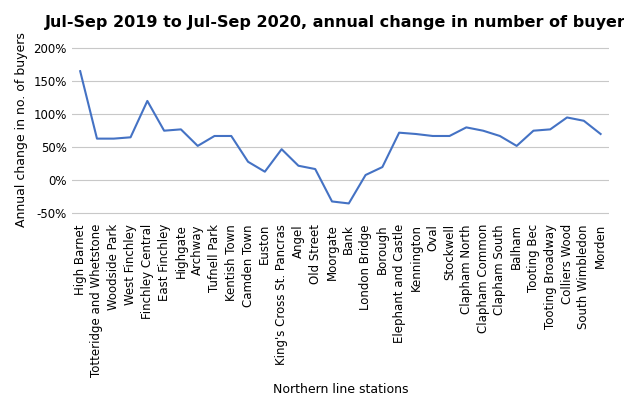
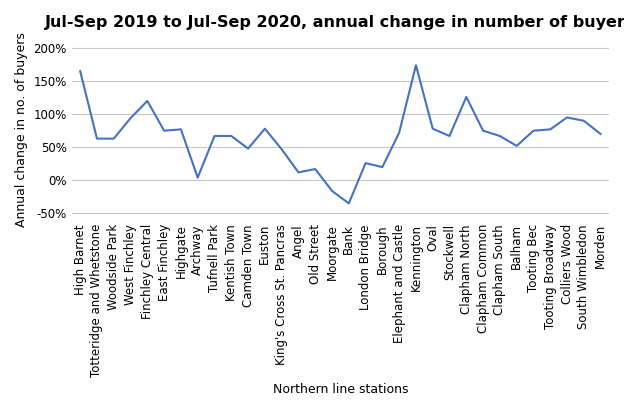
West Finchley: 65% -> 94%
Archway: 52% -> 4%
Camden Town: 28% -> 48%
Euston: 13% -> 78%
Angel: 22% -> 12%
Moorgate: -32% -> -16%
London Bridge: 8% -> 26%
Kennington: 70% -> 174%
Oval: 67% -> 78%
Clapham North: 80% -> 126%
